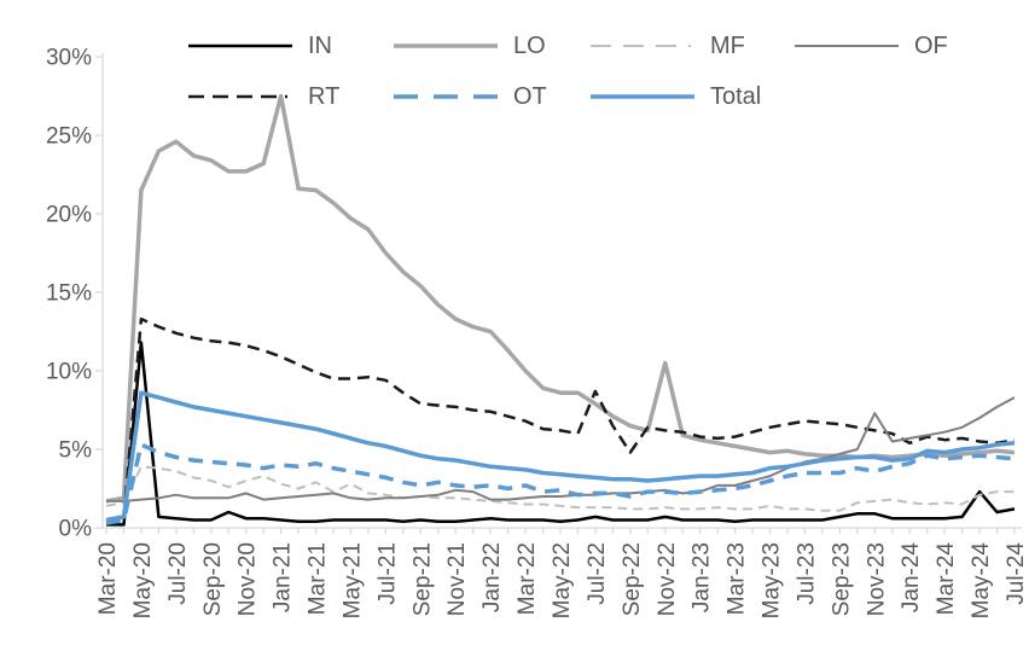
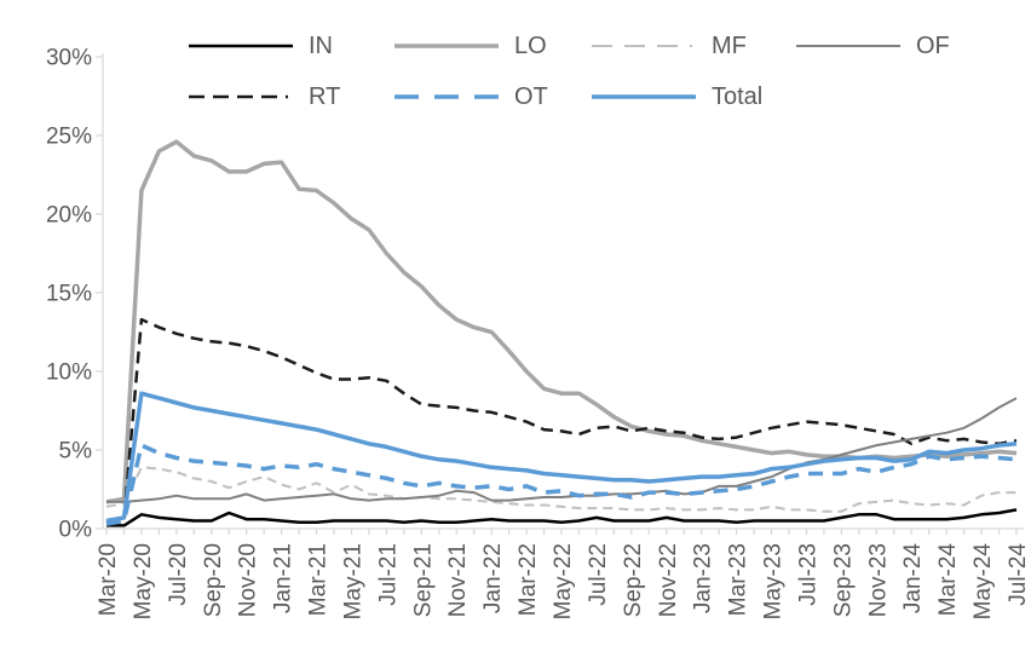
IN/May-20: 11.8% -> 0.9%
LO/Jan-21: 27.5% -> 23.3%
RT/Jul-22: 8.7% -> 6.4%
RT/Sep-22: 4.8% -> 6.2%
LO/Nov-22: 10.5% -> 6.0%
OF/Nov-23: 7.3% -> 5.3%
IN/May-24: 2.3% -> 0.9%
